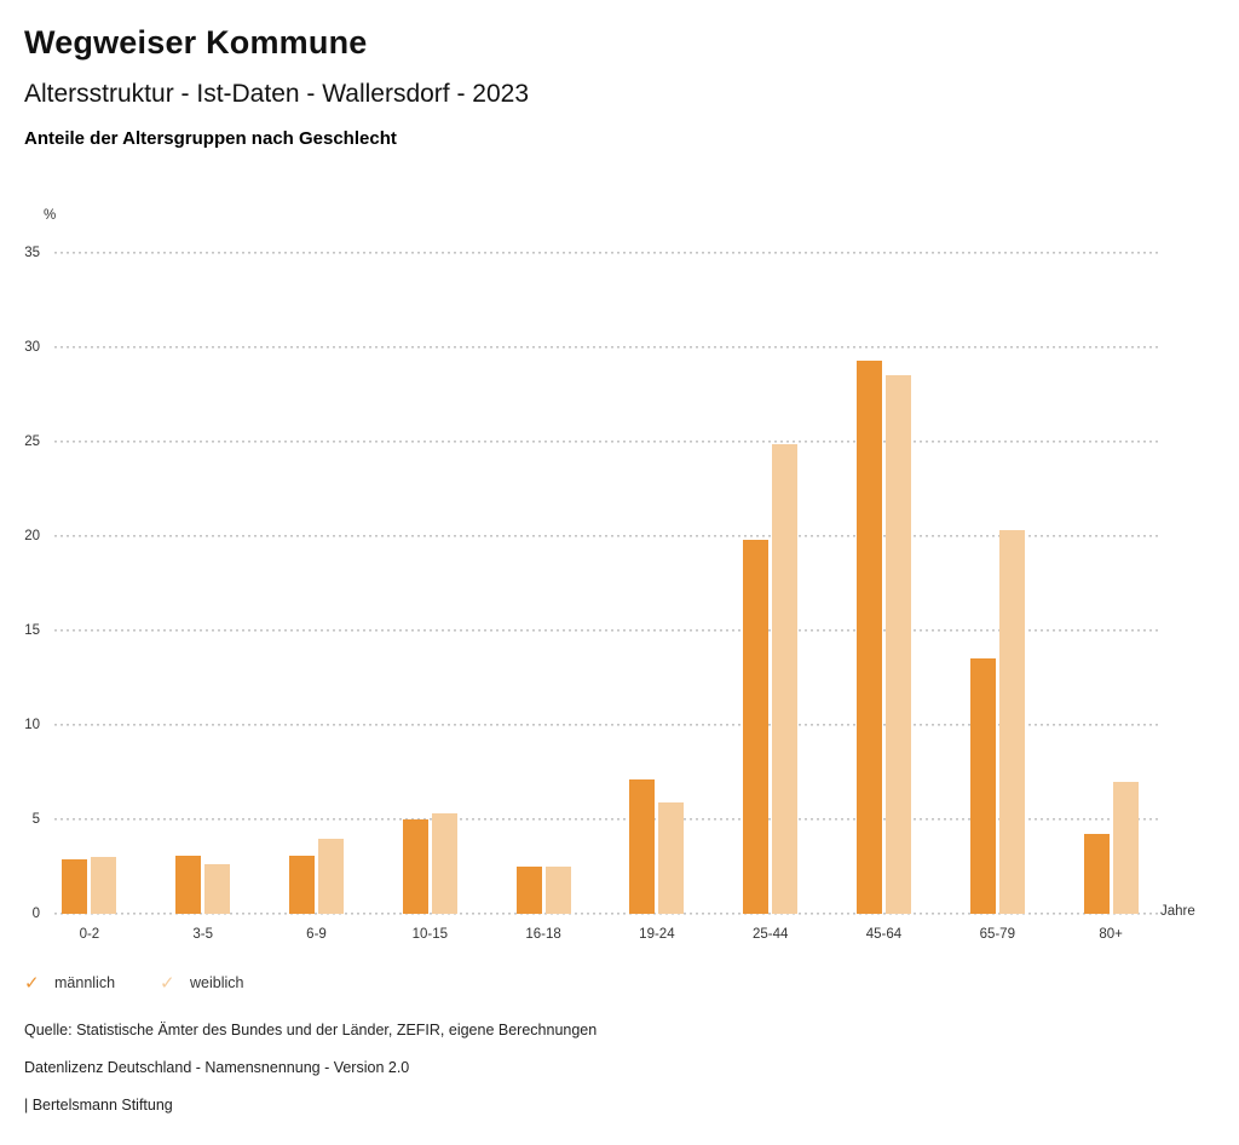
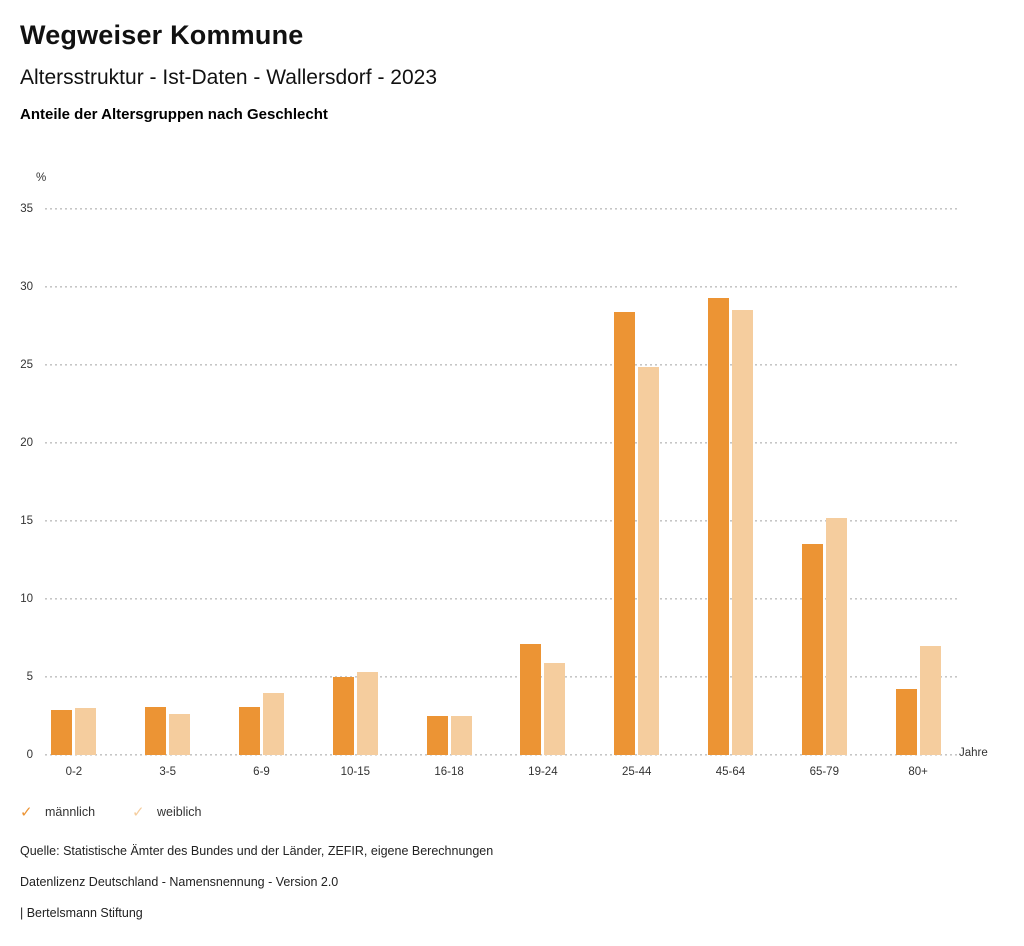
männlich/25-44: 19.8 -> 28.4
weiblich/65-79: 20.3 -> 15.2
